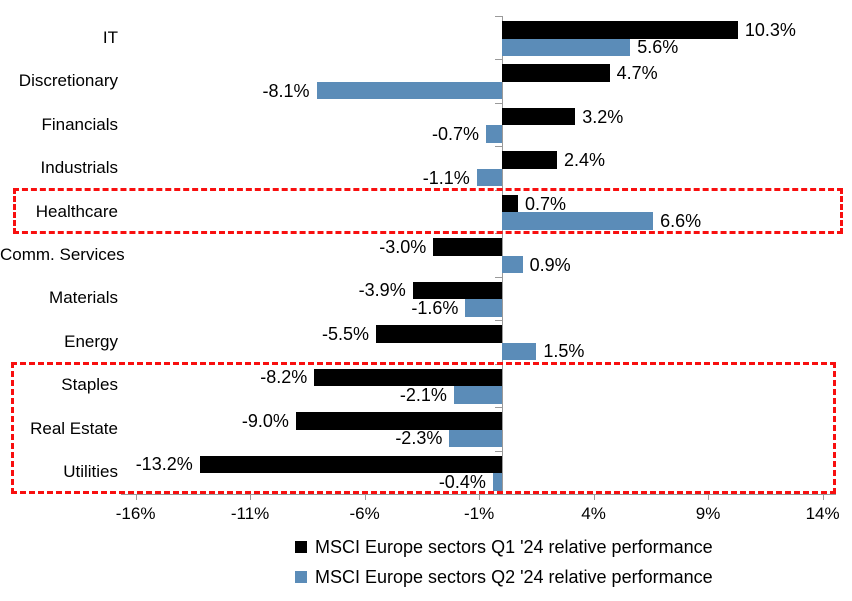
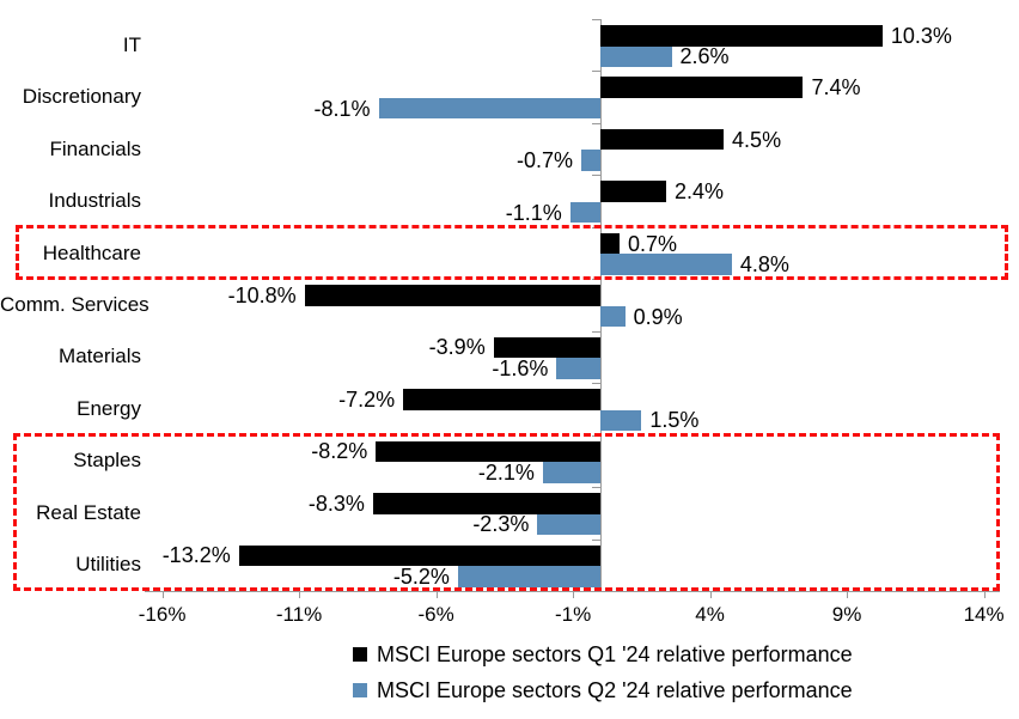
MSCI Europe sectors Q2 '24 relative performance/IT: 5.6% -> 2.6%
MSCI Europe sectors Q1 '24 relative performance/Discretionary: 4.7% -> 7.4%
MSCI Europe sectors Q1 '24 relative performance/Financials: 3.2% -> 4.5%
MSCI Europe sectors Q2 '24 relative performance/Healthcare: 6.6% -> 4.8%
MSCI Europe sectors Q1 '24 relative performance/Comm. Services: -3.0% -> -10.8%
MSCI Europe sectors Q1 '24 relative performance/Energy: -5.5% -> -7.2%
MSCI Europe sectors Q1 '24 relative performance/Real Estate: -9.0% -> -8.3%
MSCI Europe sectors Q2 '24 relative performance/Utilities: -0.4% -> -5.2%
